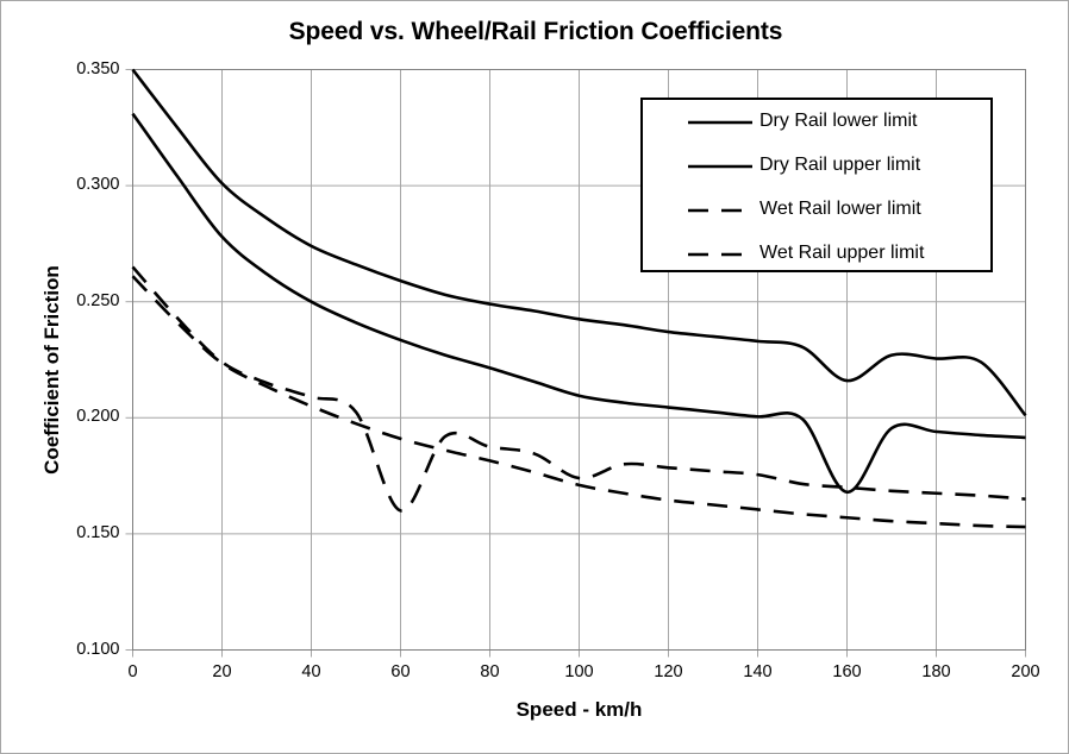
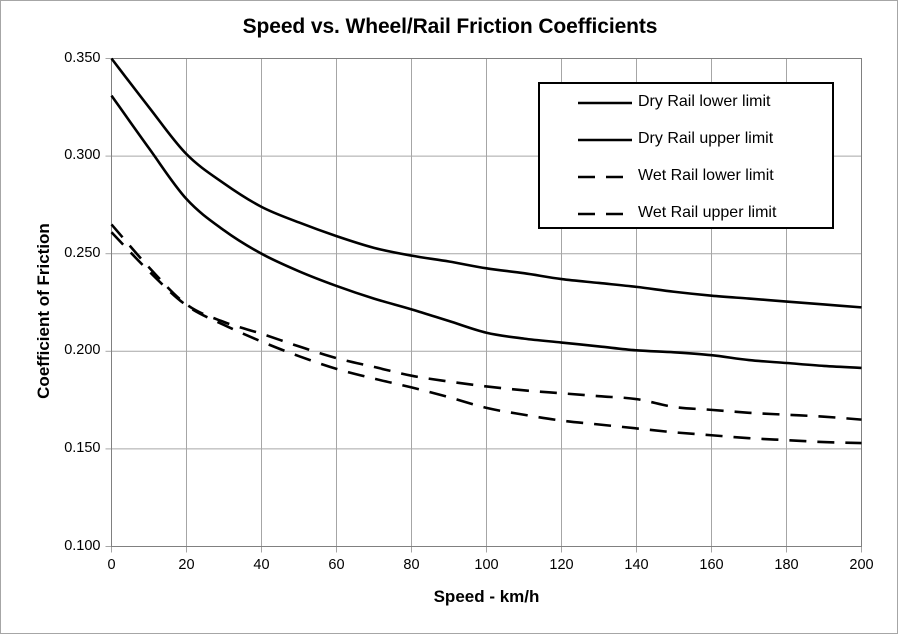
Wet Rail lower limit/60: 0.160 -> 0.197
Wet Rail lower limit/100: 0.174 -> 0.182
Dry Rail lower limit/160: 0.216 -> 0.229
Dry Rail upper limit/160: 0.168 -> 0.198
Dry Rail lower limit/200: 0.201 -> 0.223
